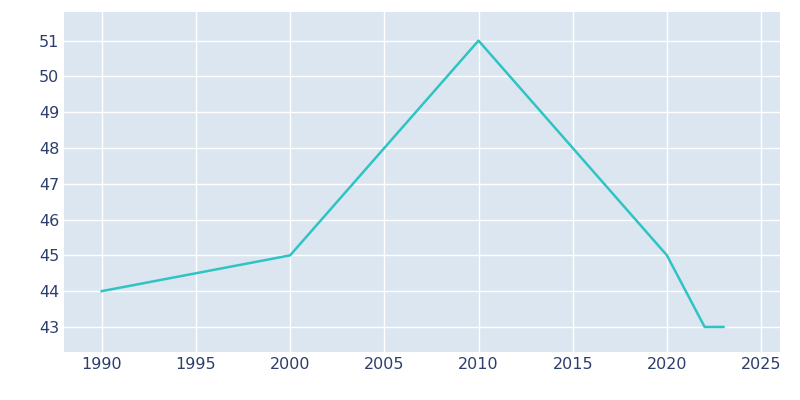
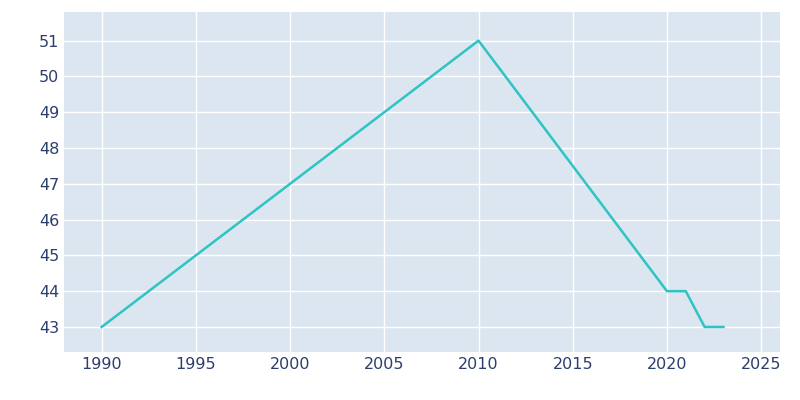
1990: 44 -> 43
2000: 45 -> 47
2020: 45 -> 44
